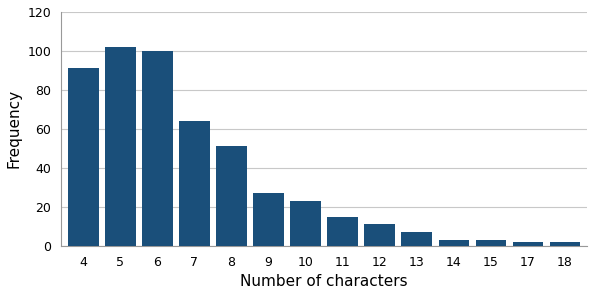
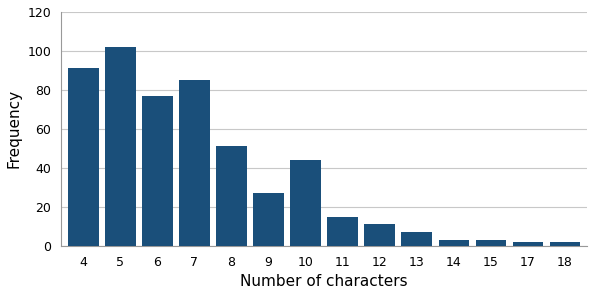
6: 100 -> 77
7: 64 -> 85
10: 23 -> 44
